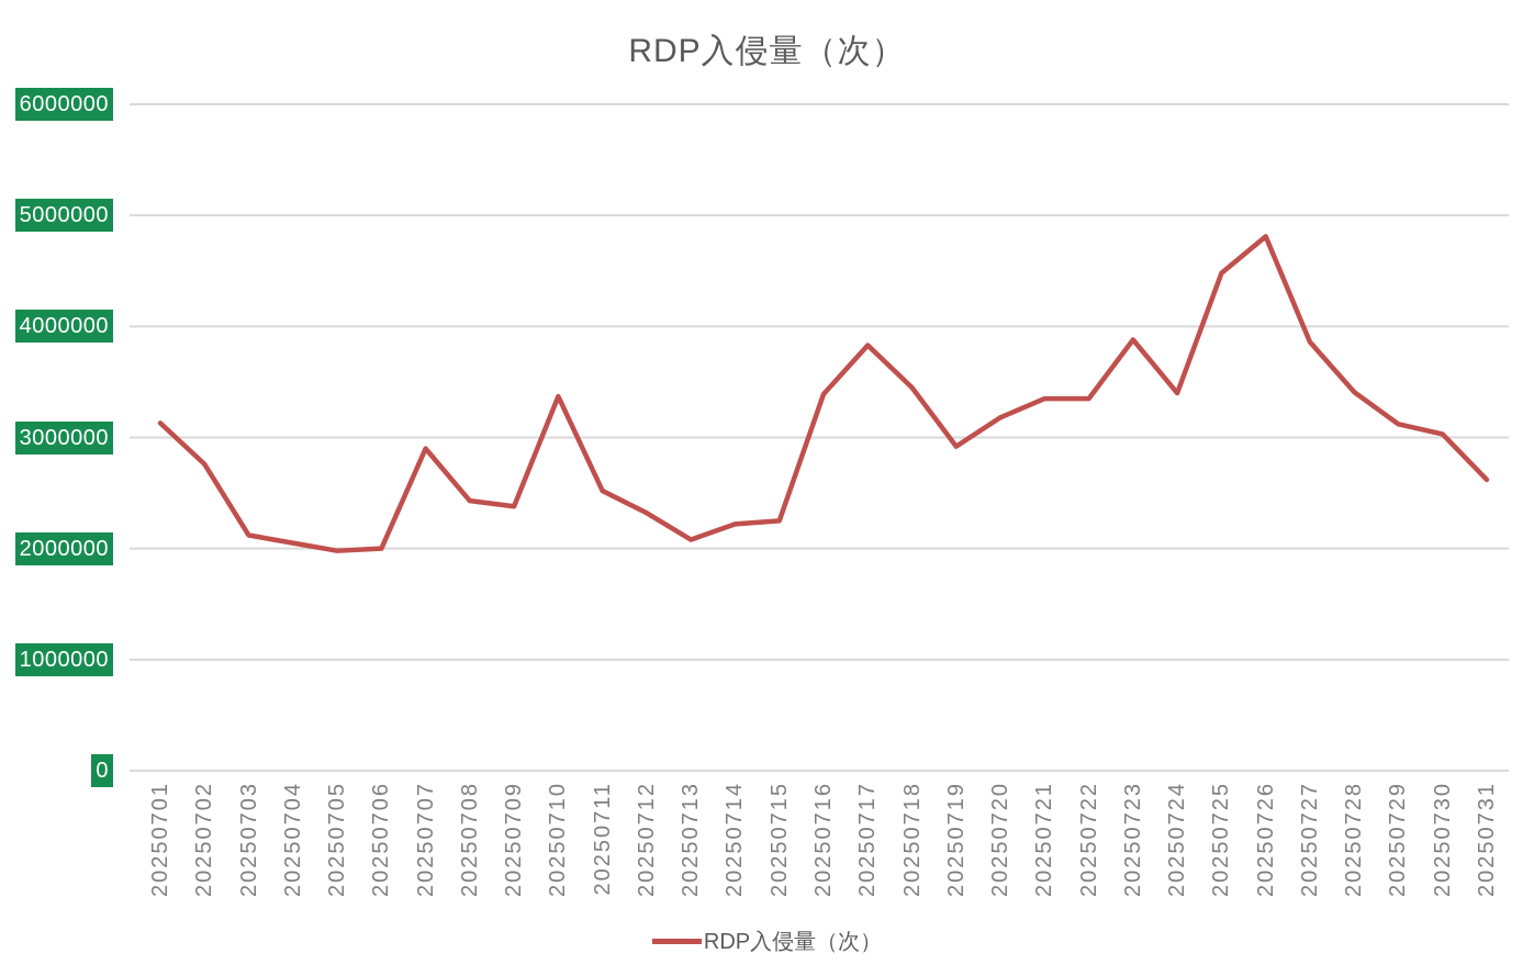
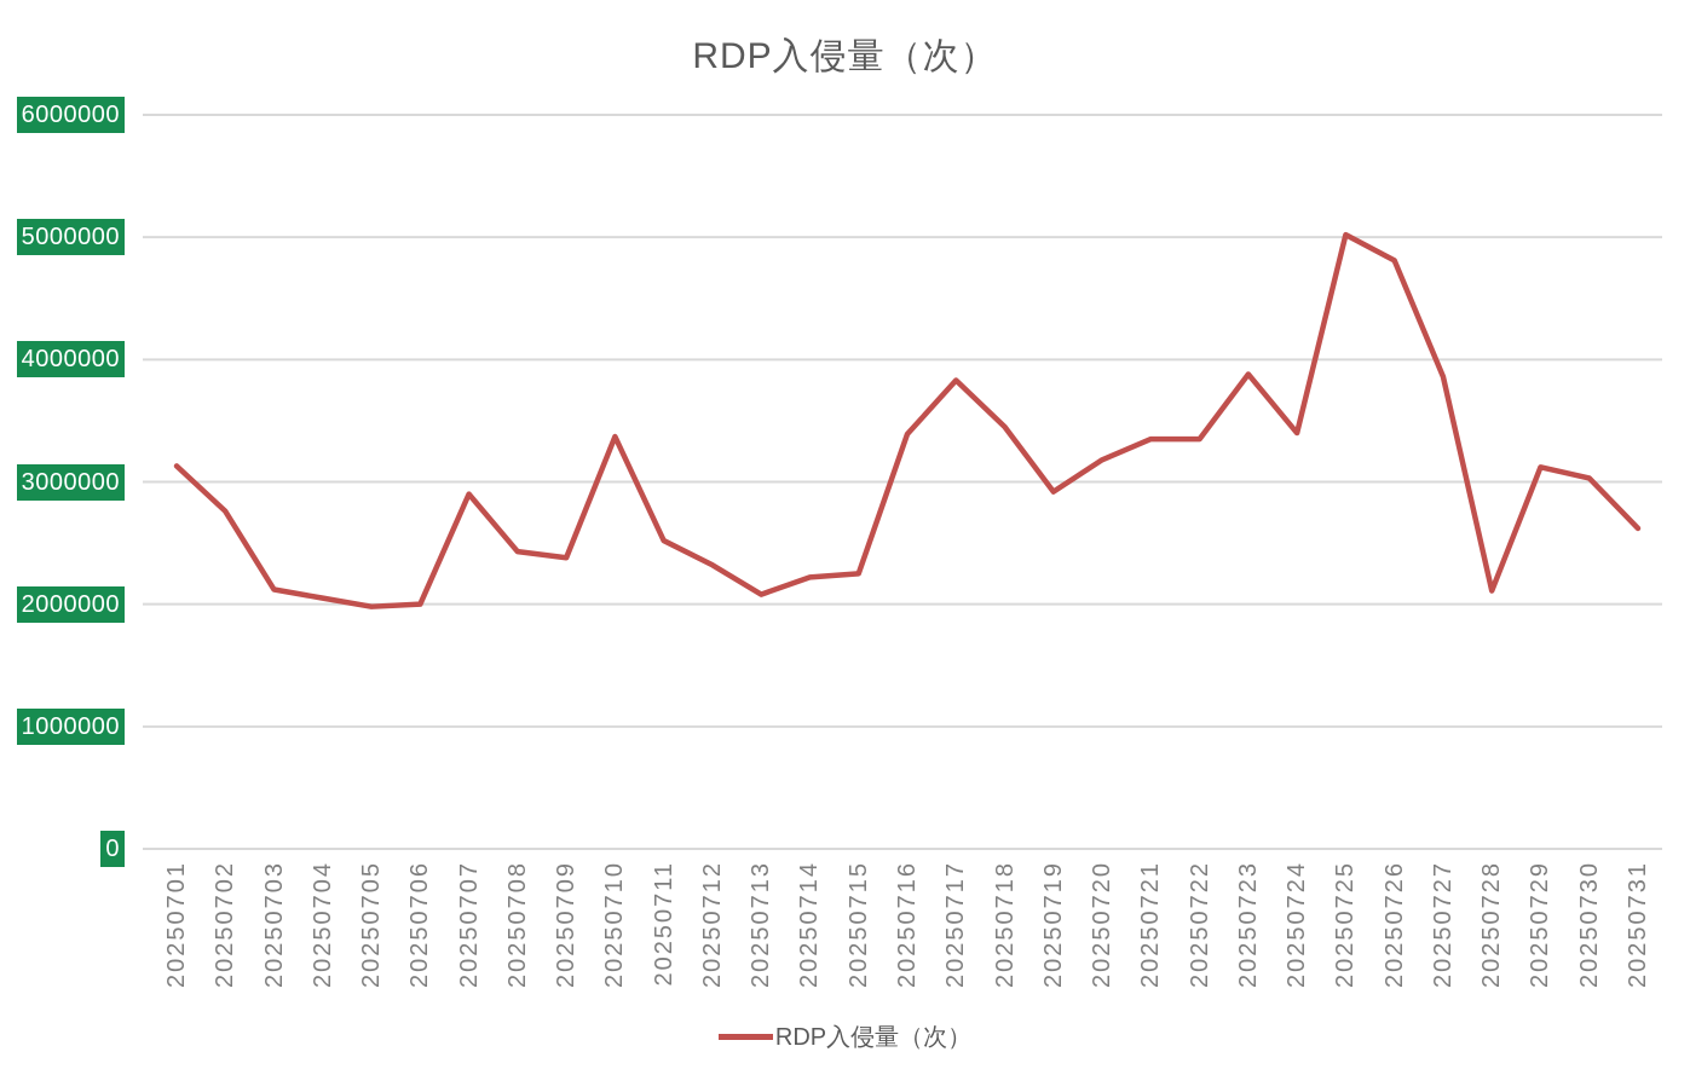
20250725: 4480000 -> 5020000
20250728: 3410000 -> 2110000
